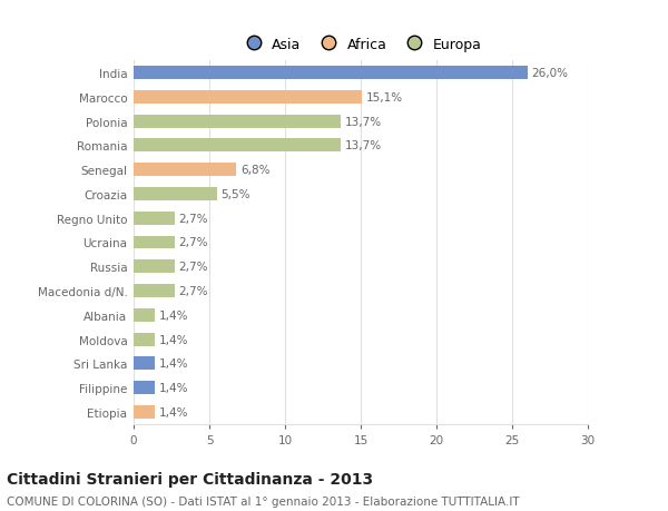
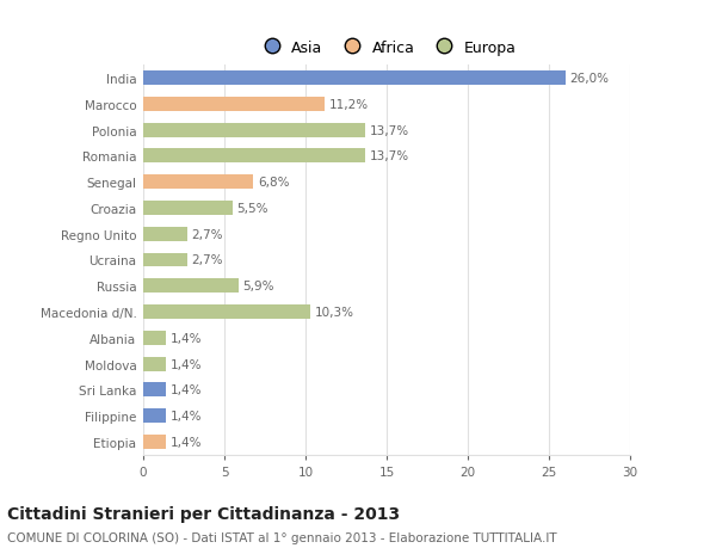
Marocco: 15,1% -> 11,2%
Russia: 2,7% -> 5,9%
Macedonia d/N.: 2,7% -> 10,3%
